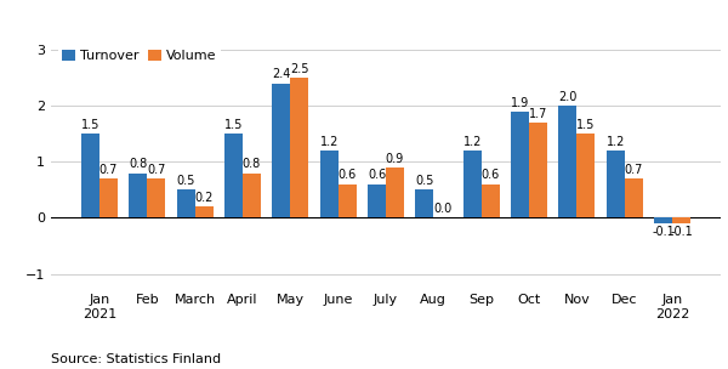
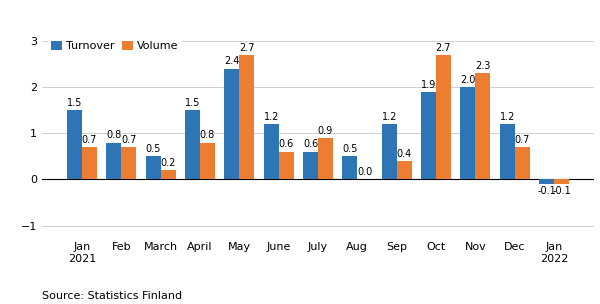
Volume/May: 2.5 -> 2.7
Volume/Sep: 0.6 -> 0.4
Volume/Oct: 1.7 -> 2.7
Volume/Nov: 1.5 -> 2.3
